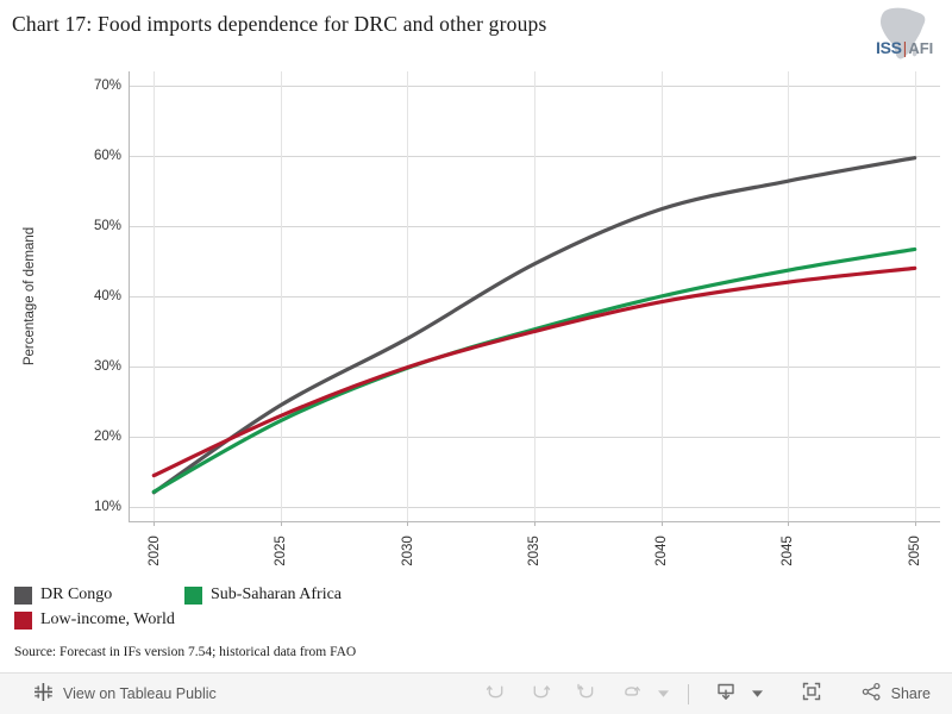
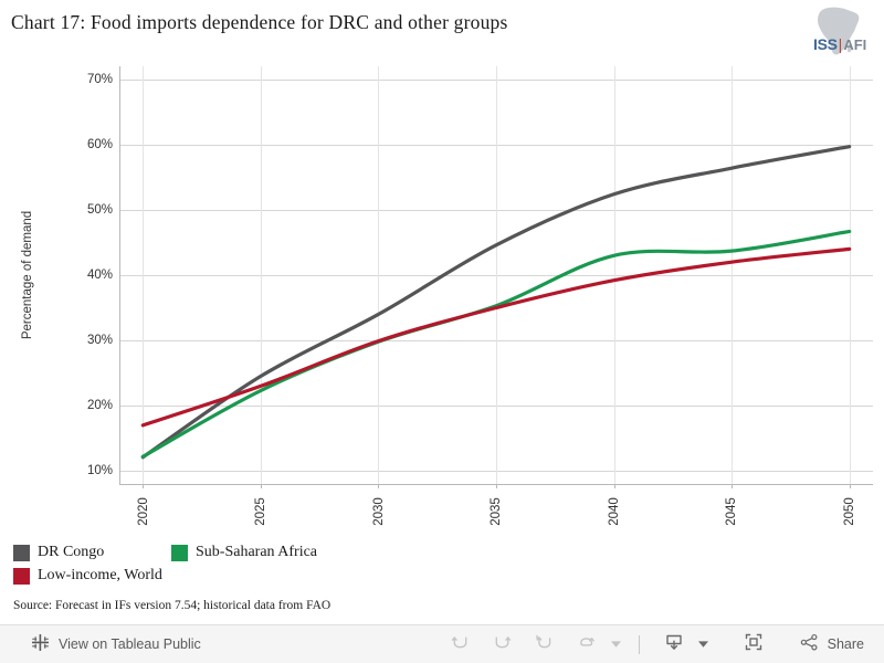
Low-income, World/2020: 14% -> 17%
Sub-Saharan Africa/2040: 40% -> 43%
